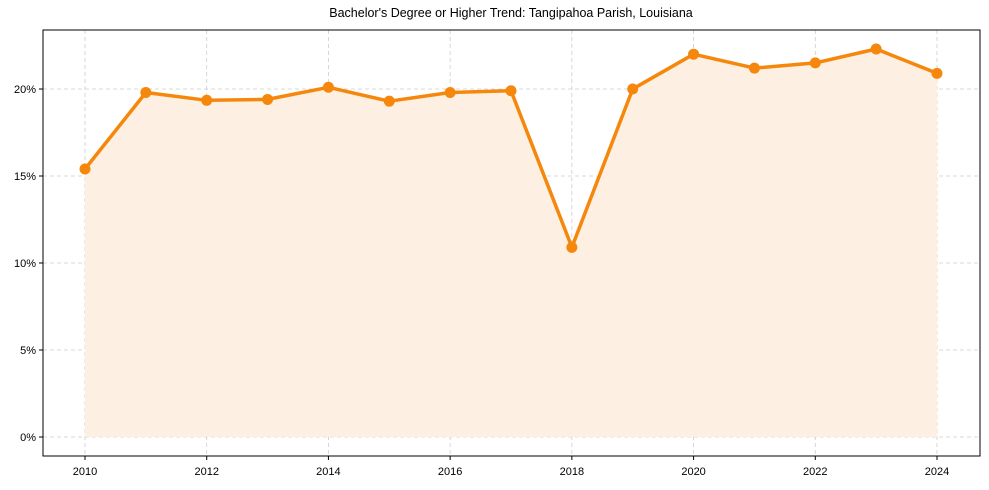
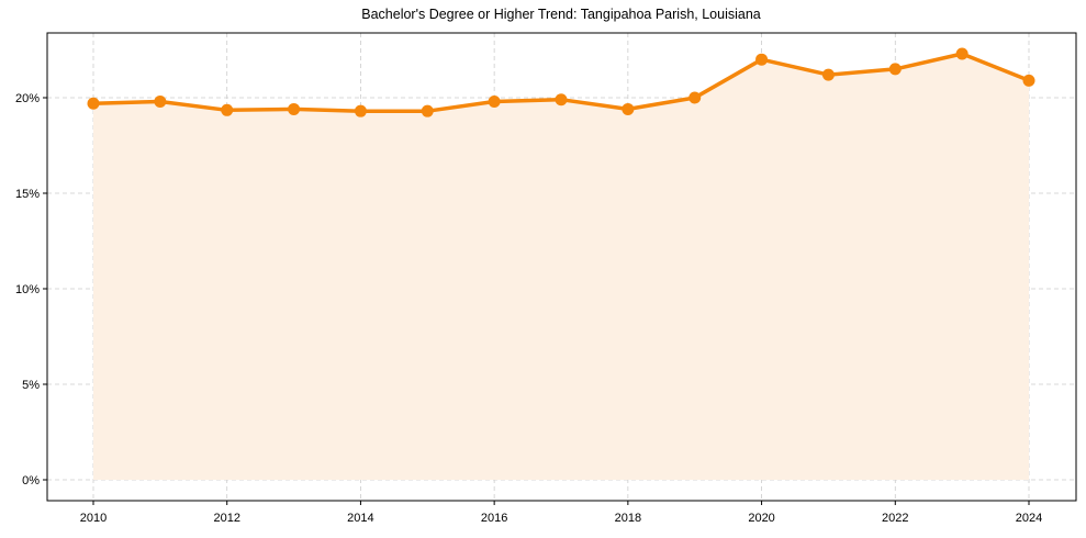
2010: 15.4% -> 19.7%
2014: 20.1% -> 19.3%
2018: 10.9% -> 19.4%
